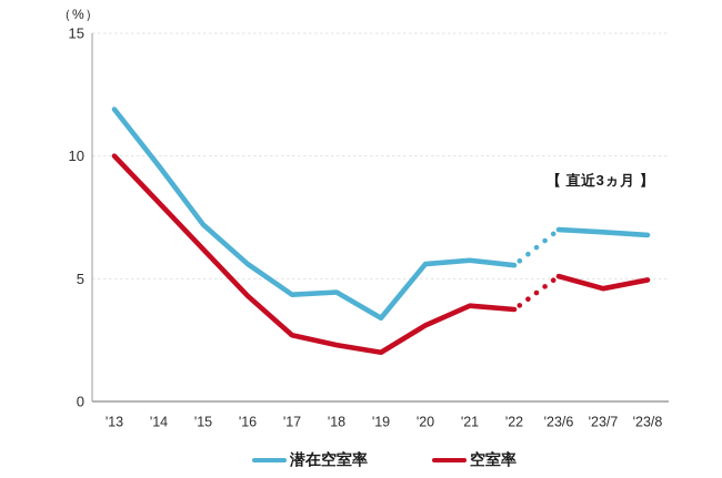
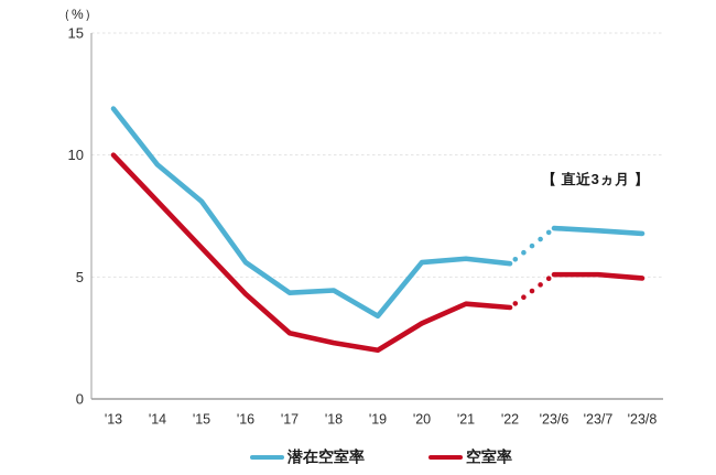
潜在空室率/'15: 7.2 -> 8.1
空室率/'23/7: 4.6 -> 5.1
